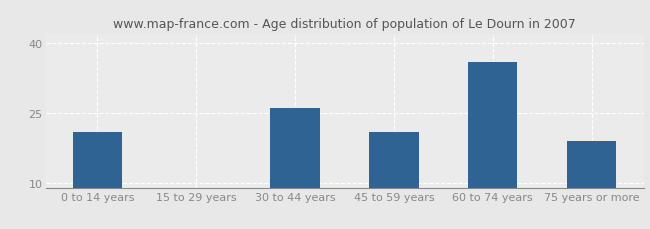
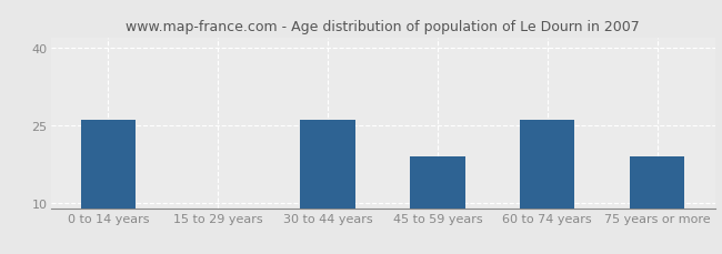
0 to 14 years: 21 -> 26
45 to 59 years: 21 -> 19
60 to 74 years: 36 -> 26
